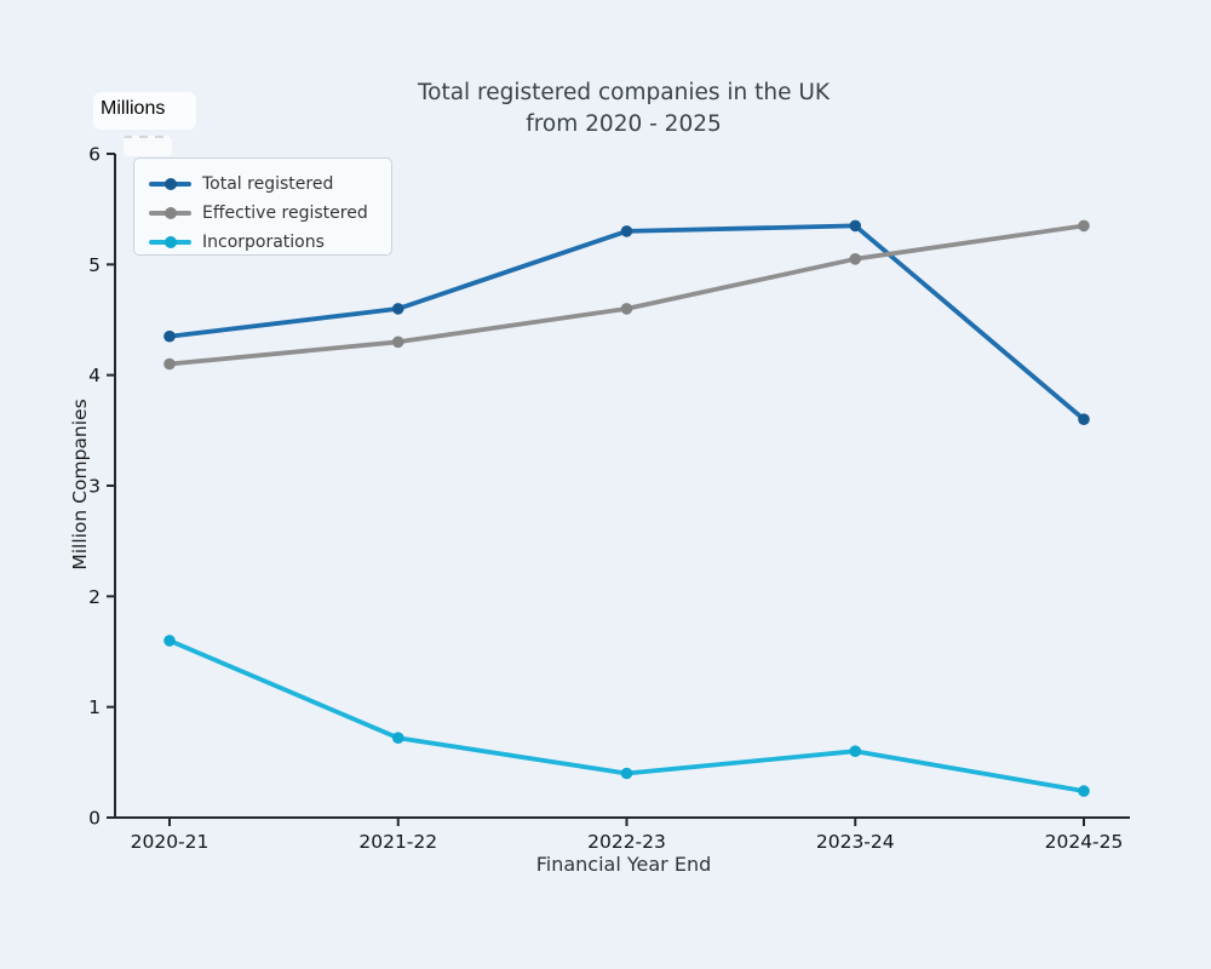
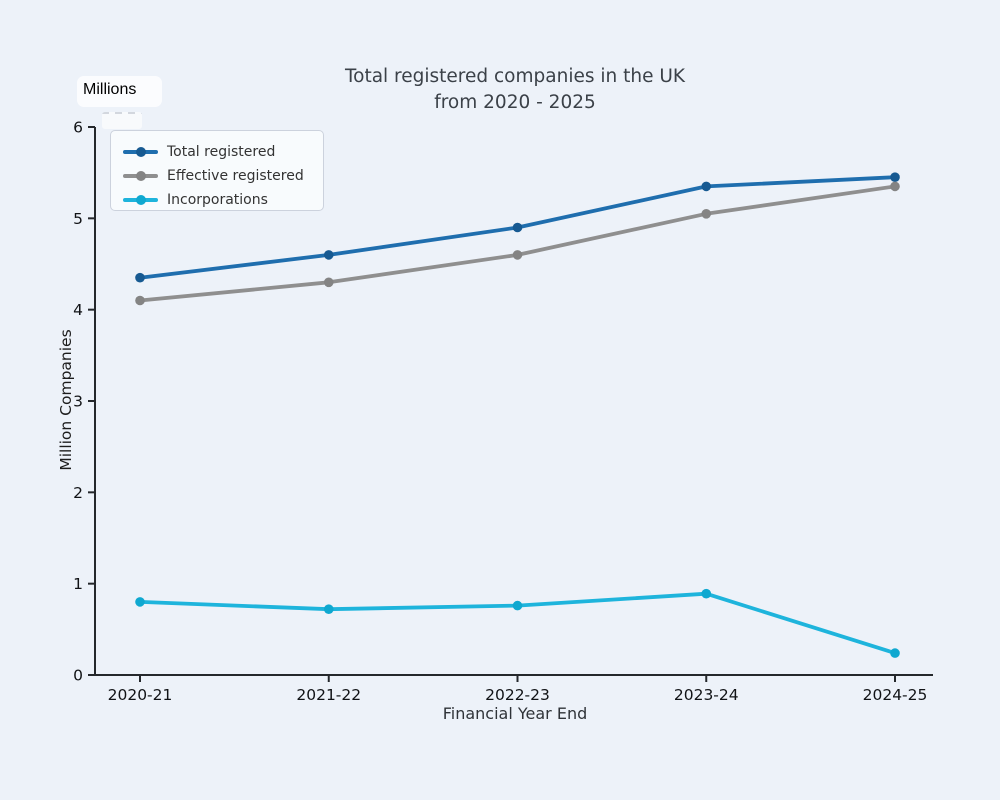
Incorporations/2020-21: 1.6 -> 0.8
Total registered/2022-23: 5.3 -> 4.9
Incorporations/2022-23: 0.4 -> 0.8
Incorporations/2023-24: 0.6 -> 0.9
Total registered/2024-25: 3.6 -> 5.5
